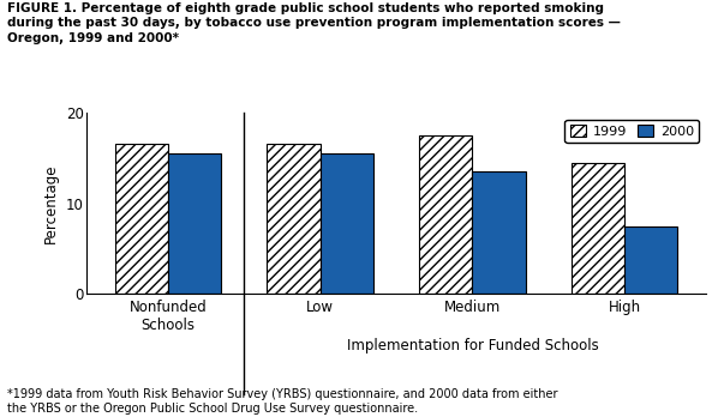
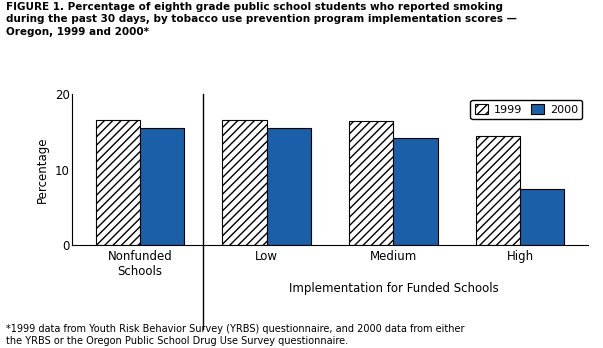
1999/Medium: 17.5 -> 16.4
2000/Medium: 13.5 -> 14.2
